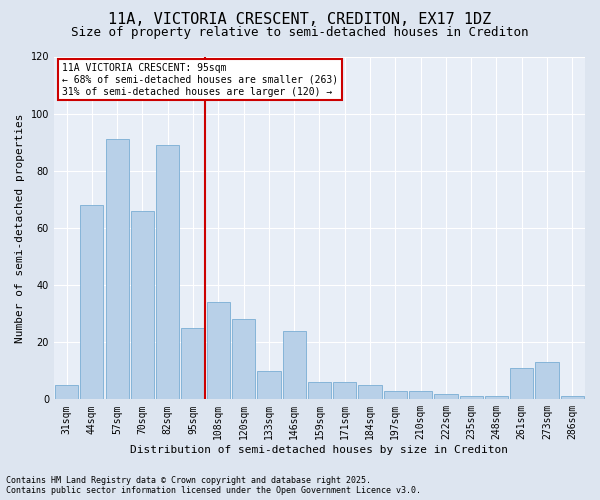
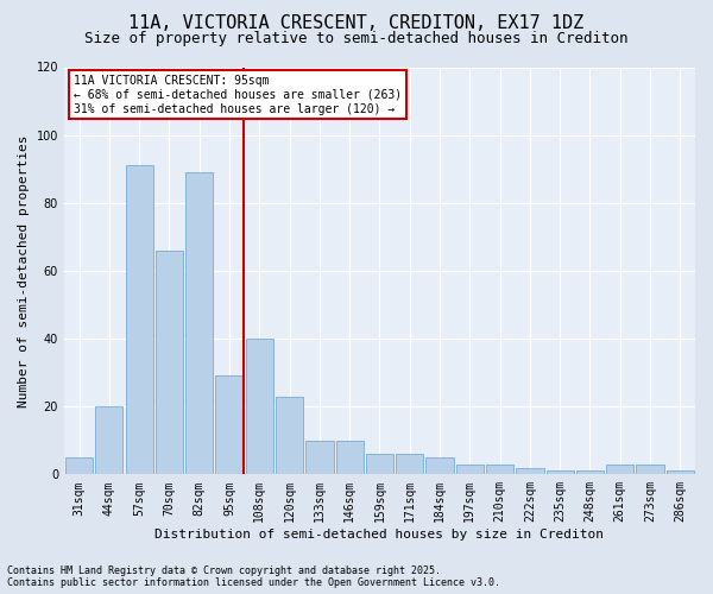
44sqm: 68 -> 20
95sqm: 25 -> 29
108sqm: 34 -> 40
120sqm: 28 -> 23
146sqm: 24 -> 10
261sqm: 11 -> 3
273sqm: 13 -> 3
